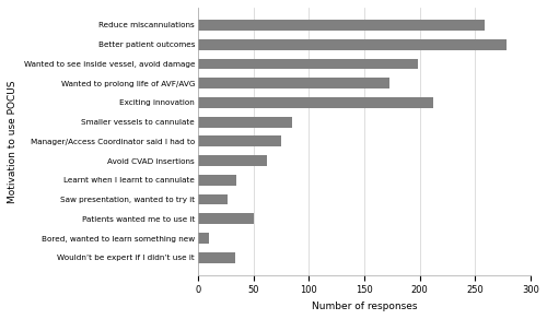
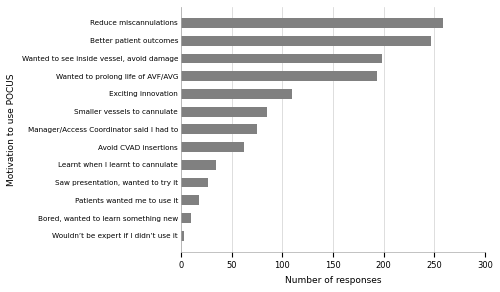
Better patient outcomes: 278 -> 247
Wanted to prolong life of AVF/AVG: 173 -> 193
Exciting innovation: 212 -> 110
Patients wanted me to use it: 50 -> 18
Wouldn’t be expert if I didn’t use it: 34 -> 3
